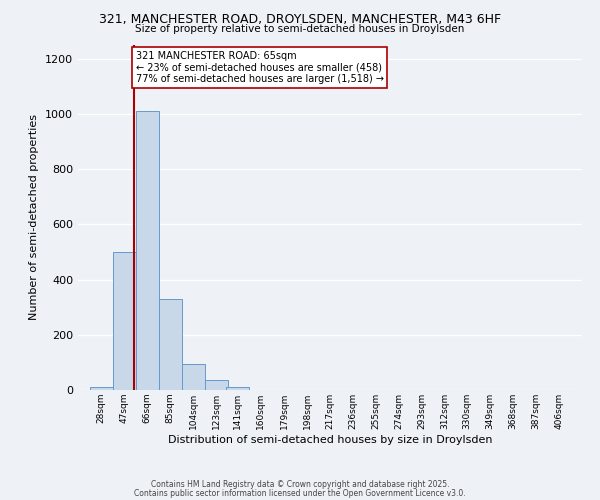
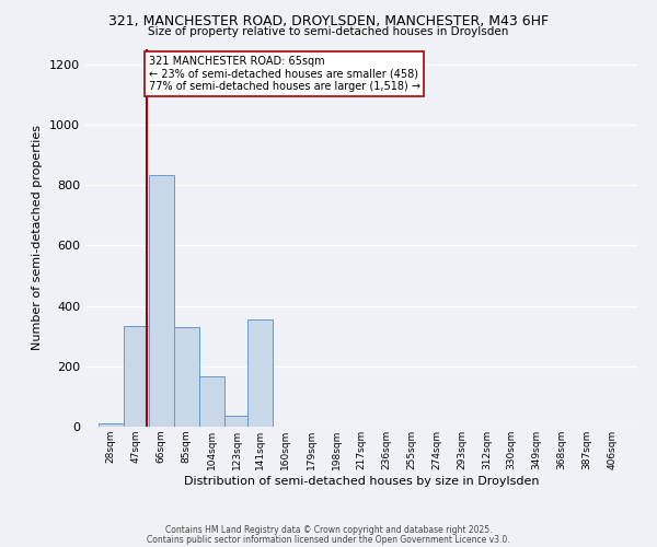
47sqm: 500 -> 335
66sqm: 1010 -> 835
104sqm: 95 -> 165
141sqm: 10 -> 355
